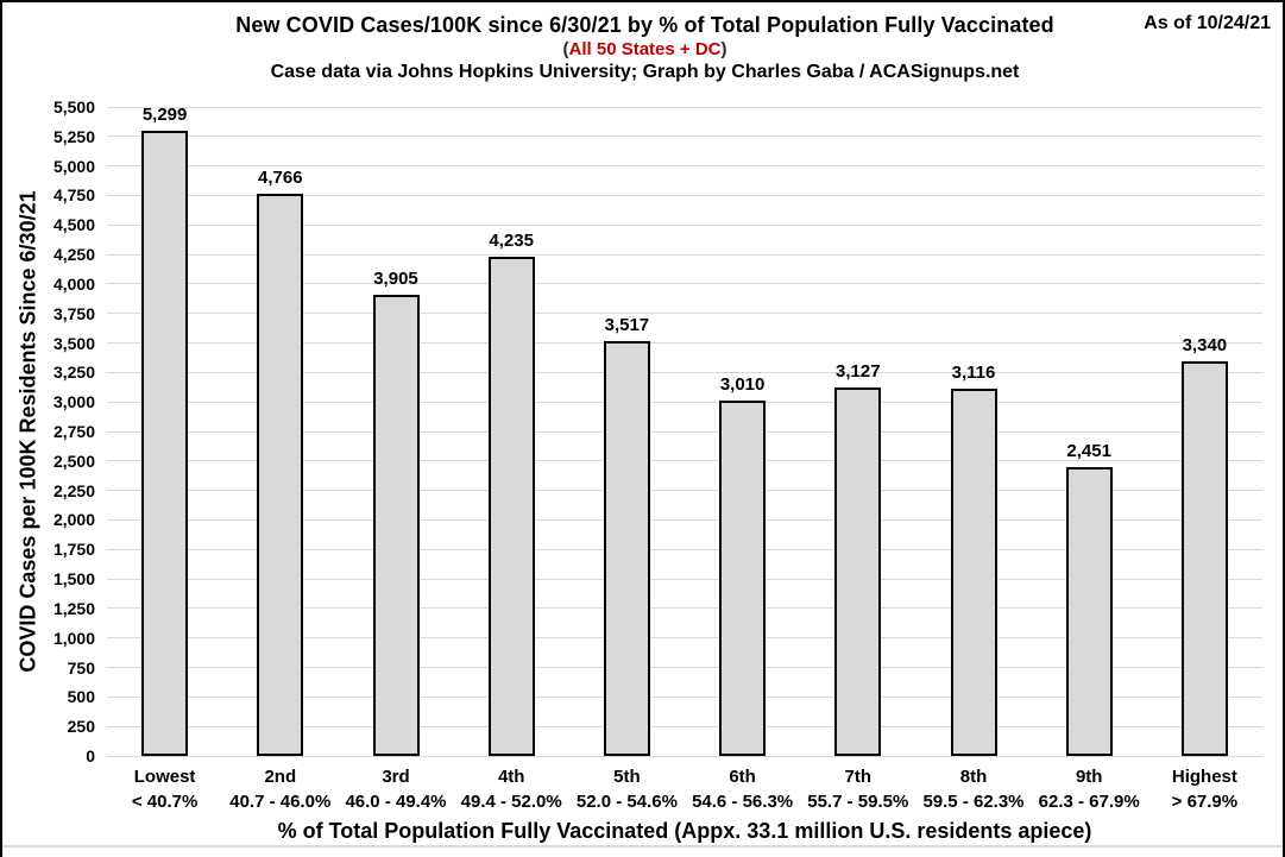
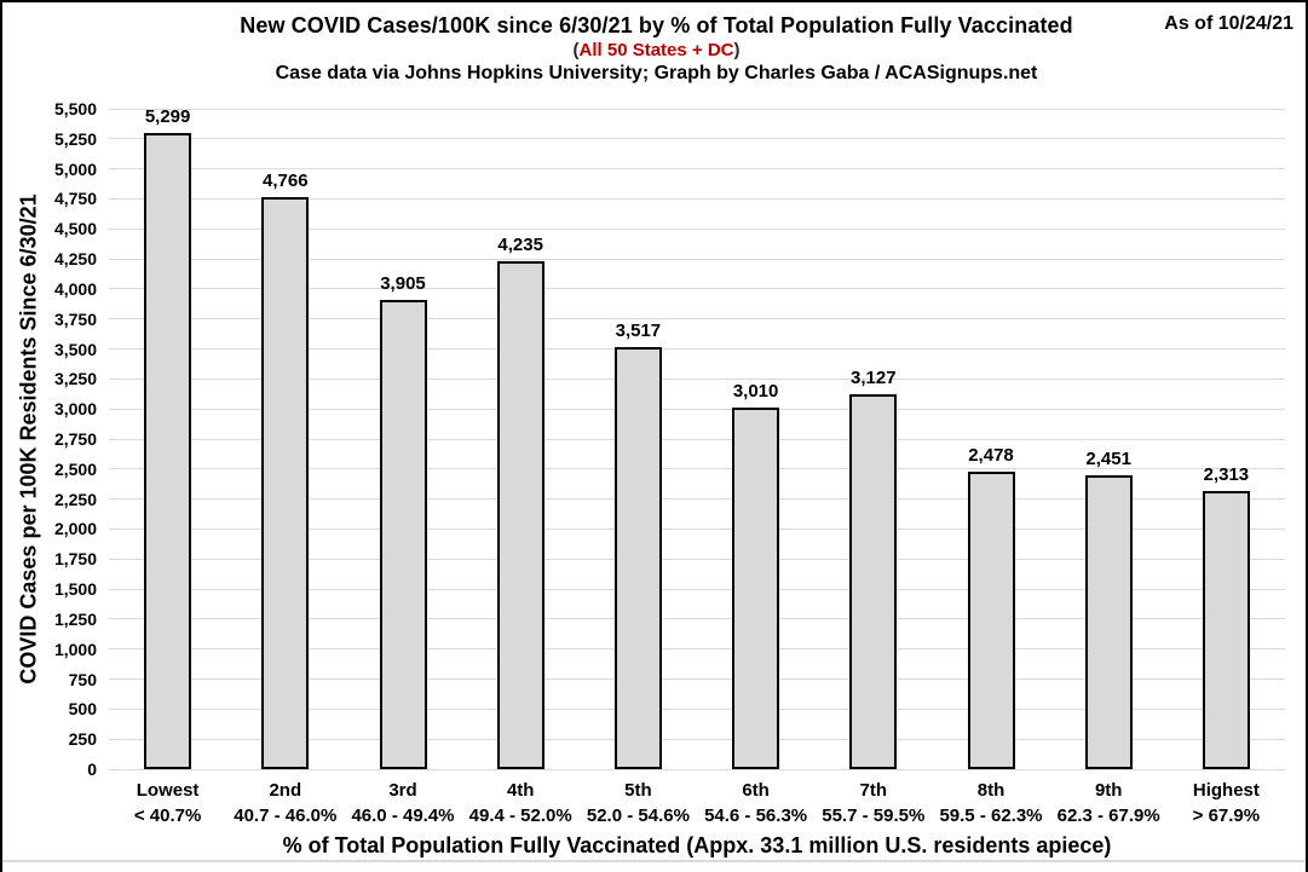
8th: 3,116 -> 2,478
Highest: 3,340 -> 2,313
